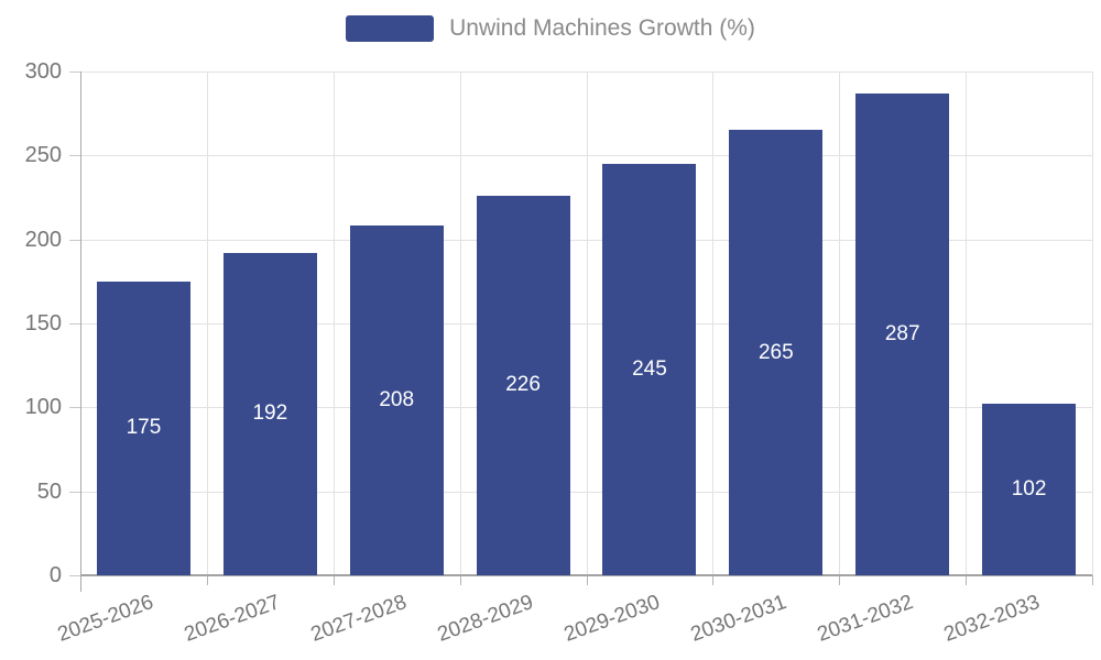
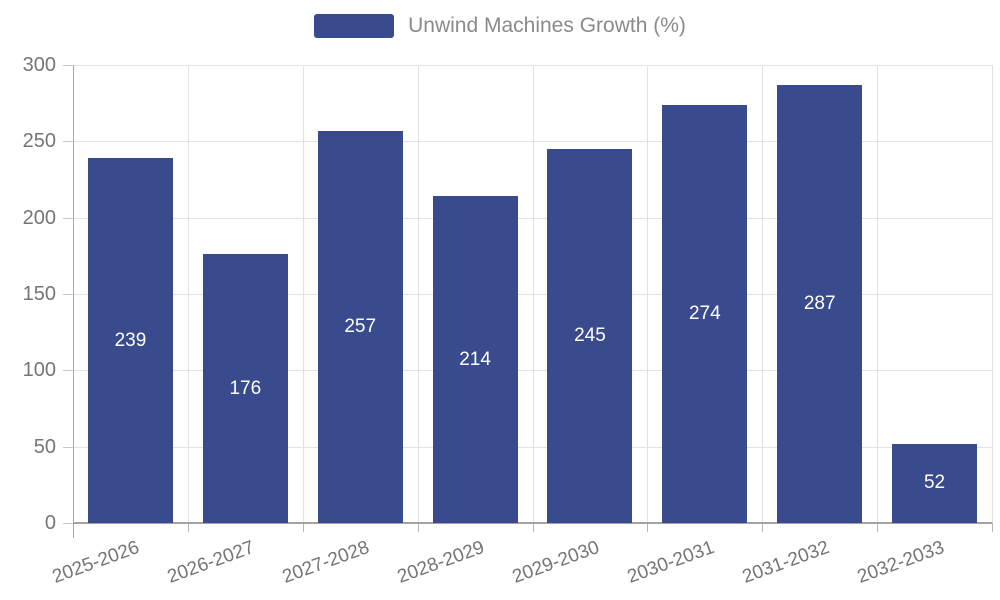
2025-2026: 175 -> 239
2026-2027: 192 -> 176
2027-2028: 208 -> 257
2028-2029: 226 -> 214
2030-2031: 265 -> 274
2032-2033: 102 -> 52
